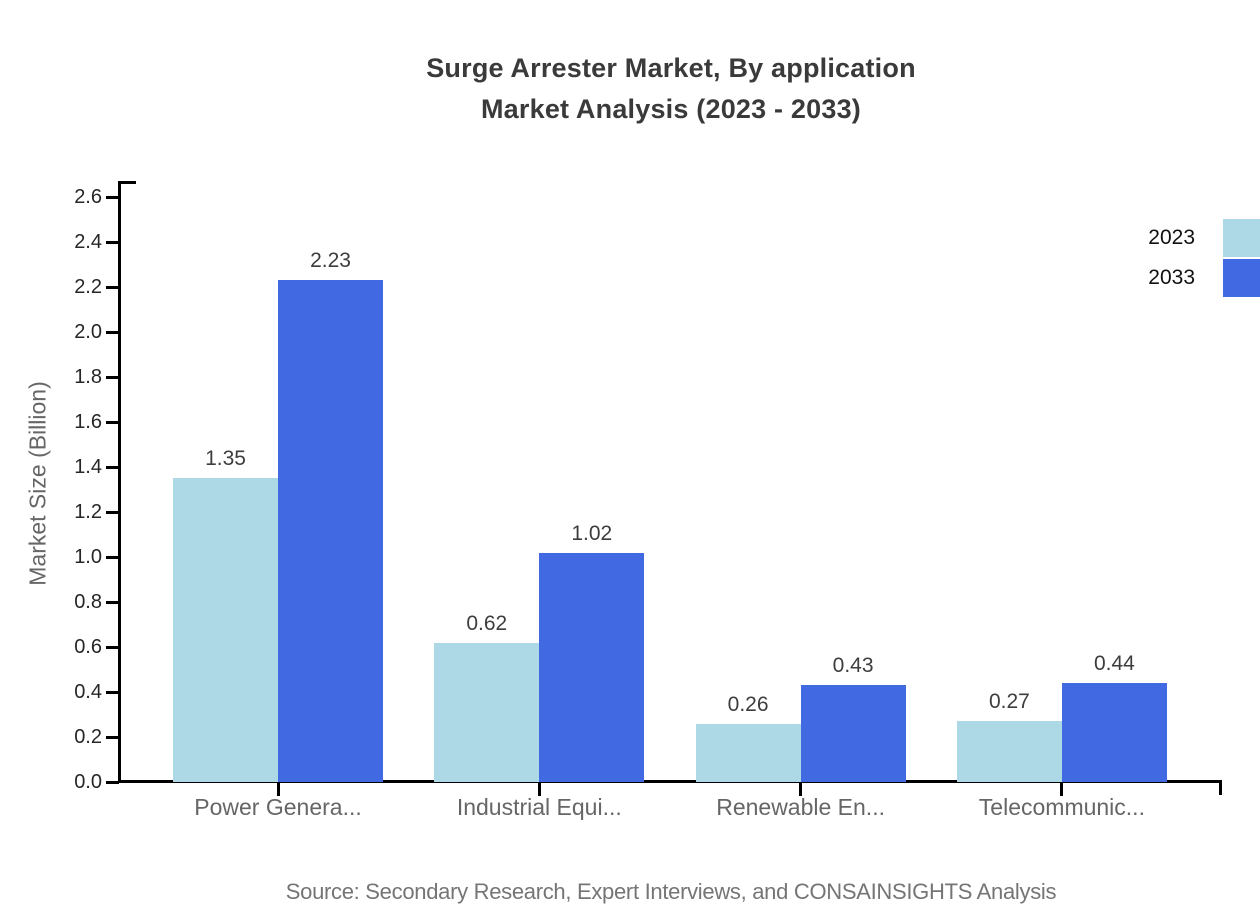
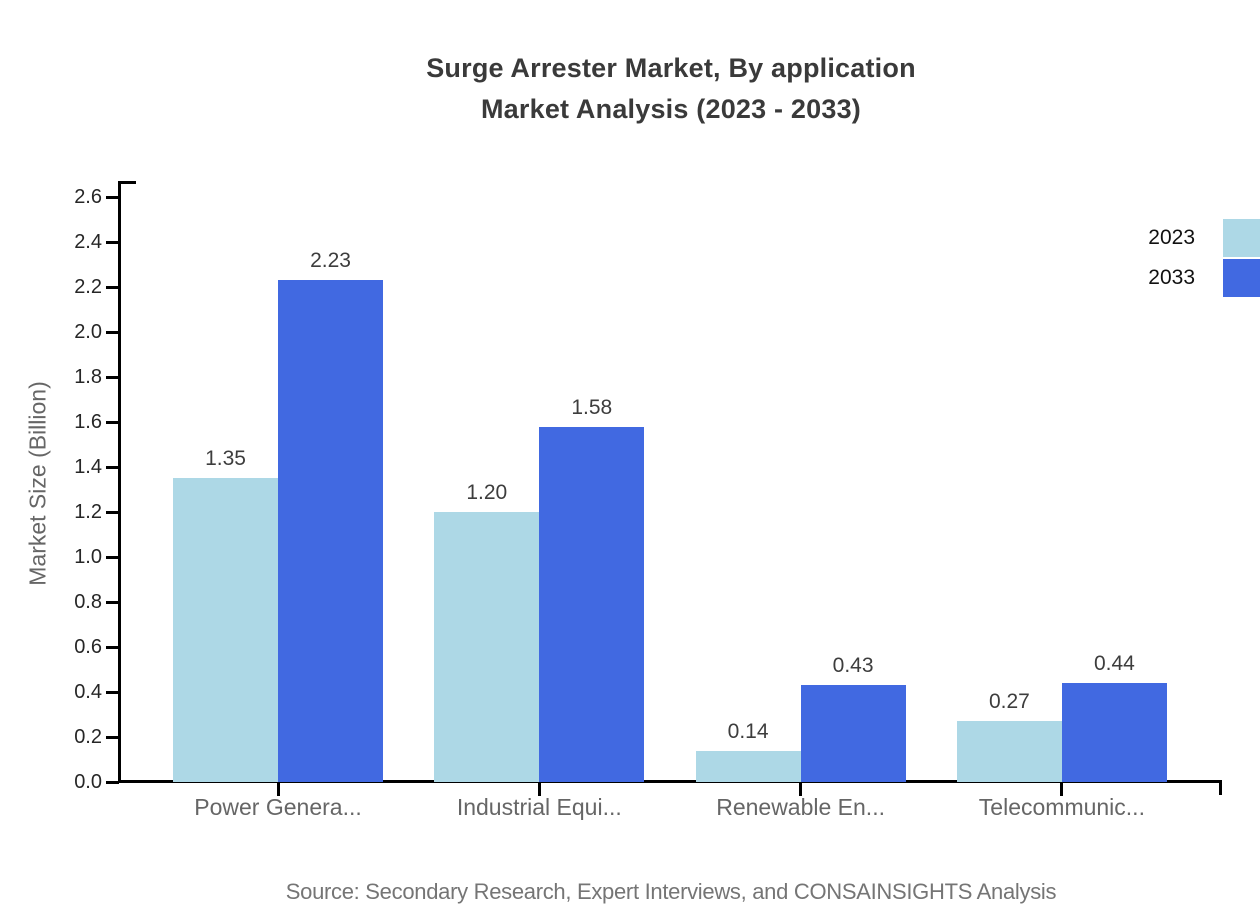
2023/Industrial Equi...: 0.62 -> 1.20
2033/Industrial Equi...: 1.02 -> 1.58
2023/Renewable En...: 0.26 -> 0.14
